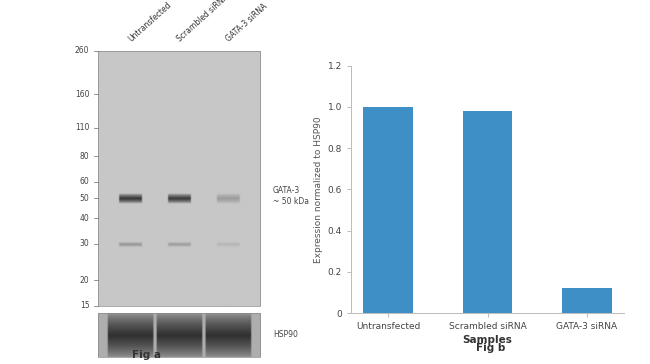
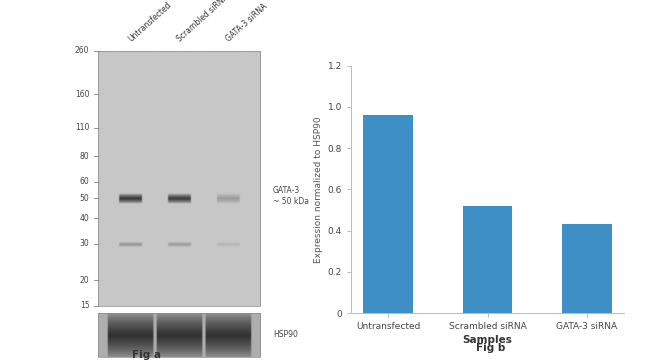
Untransfected: 1.00 -> 0.96
Scrambled siRNA: 0.98 -> 0.52
GATA-3 siRNA: 0.12 -> 0.43
